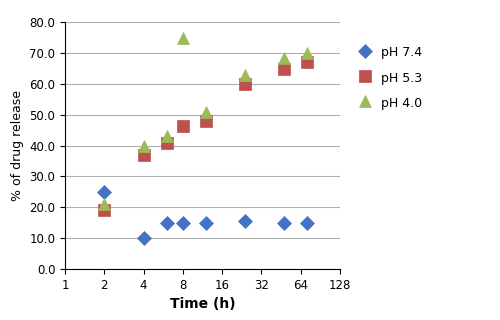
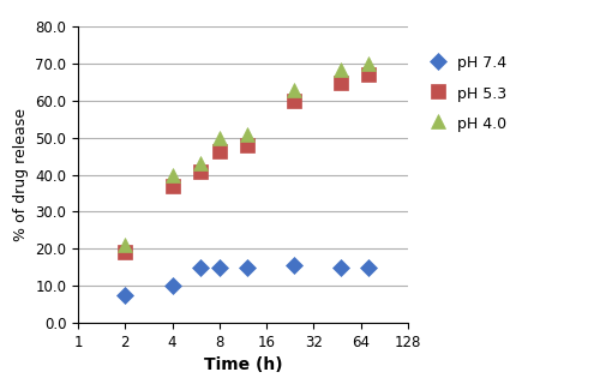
pH 7.4/2: 25.0 -> 7.5
pH 4.0/8: 75.0 -> 50.0
